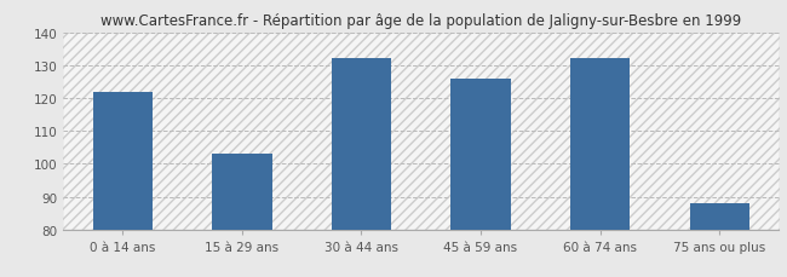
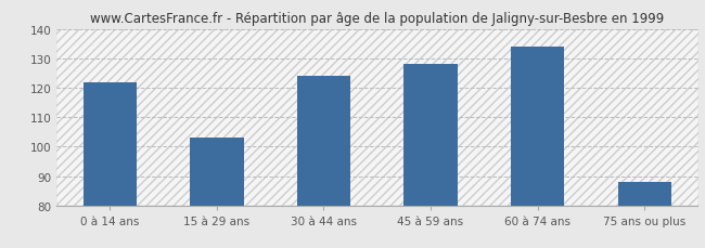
30 à 44 ans: 132 -> 124
45 à 59 ans: 126 -> 128
60 à 74 ans: 132 -> 134
